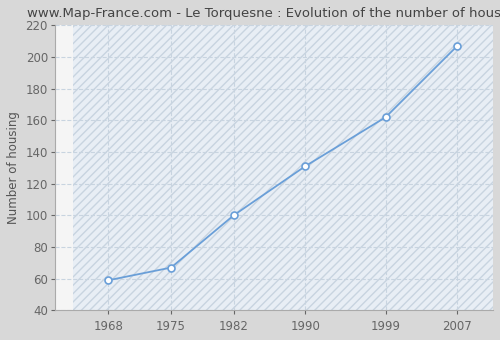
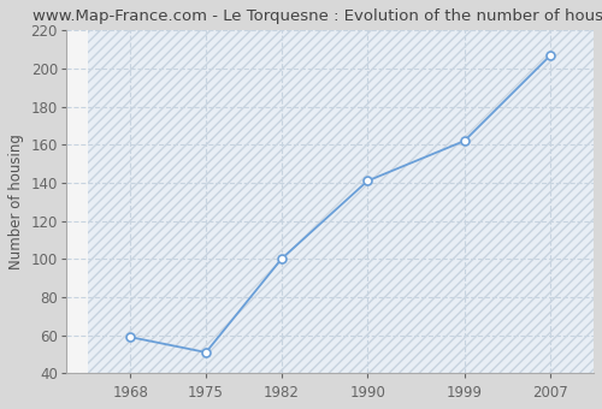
1975: 67 -> 51
1990: 131 -> 141
